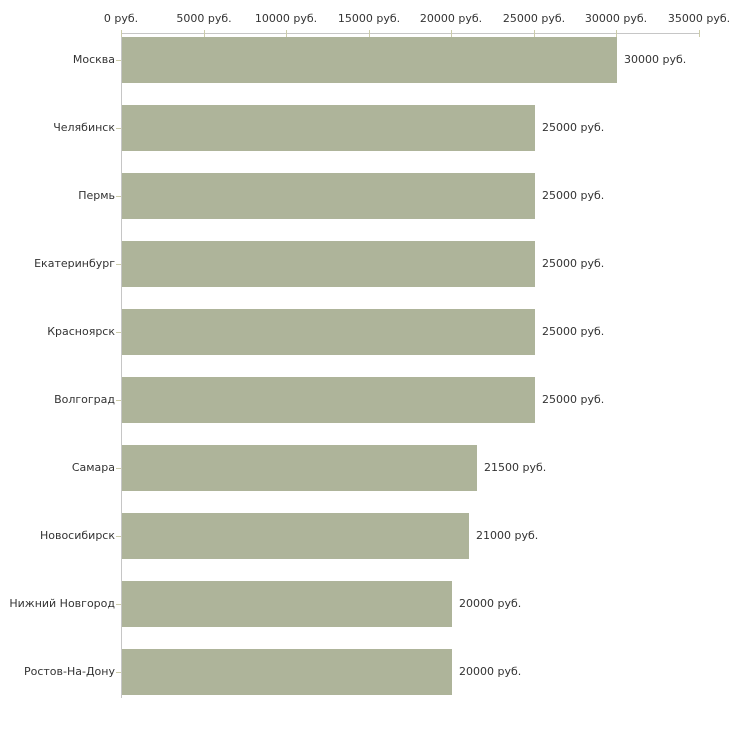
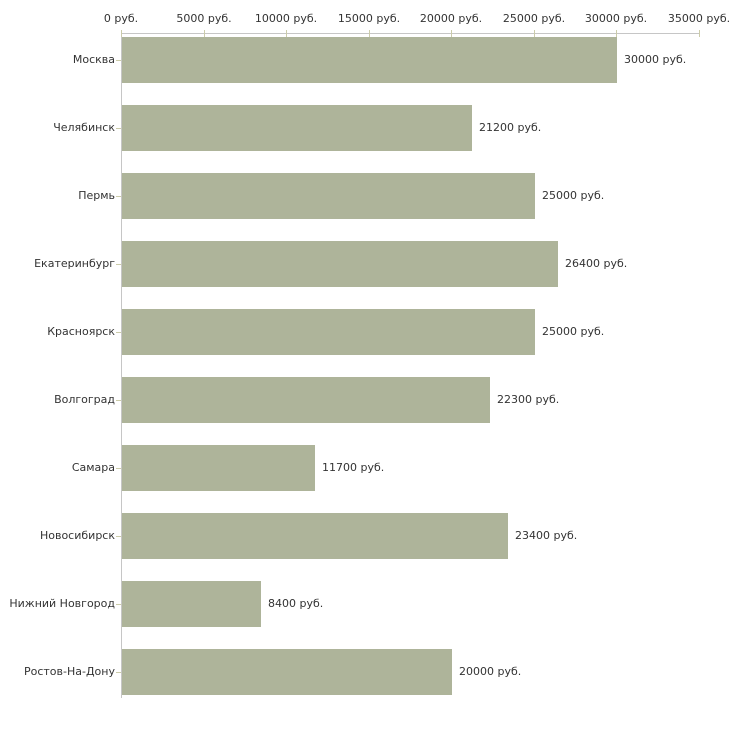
Челябинск: 25000 -> 21200
Екатеринбург: 25000 -> 26400
Волгоград: 25000 -> 22300
Самара: 21500 -> 11700
Новосибирск: 21000 -> 23400
Нижний Новгород: 20000 -> 8400
